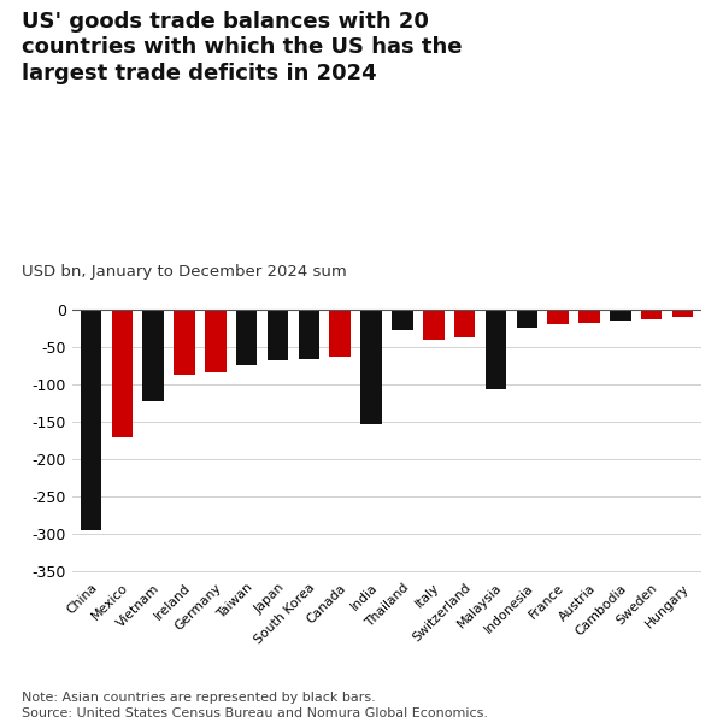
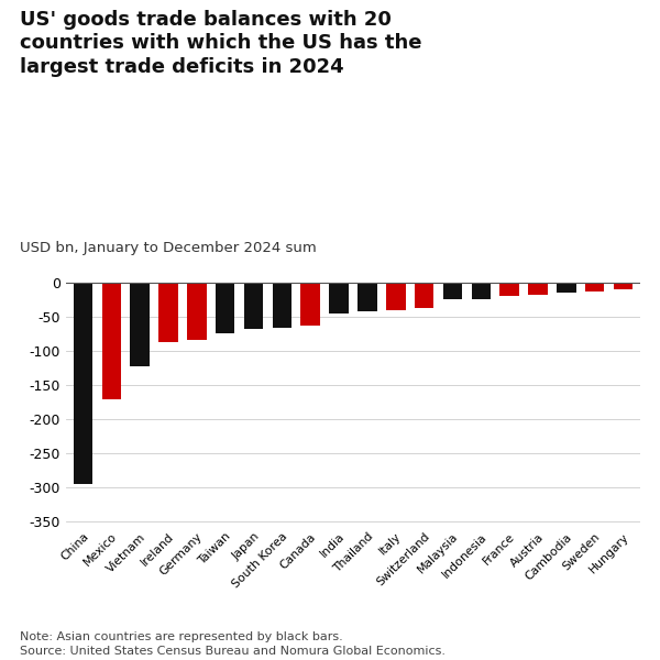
India: -154 -> -45
Thailand: -28 -> -42
Malaysia: -106 -> -25
